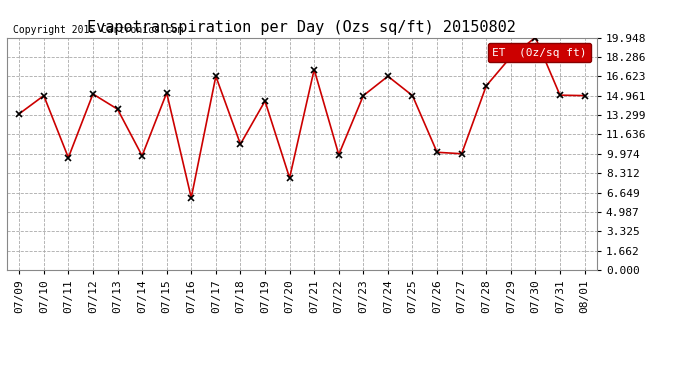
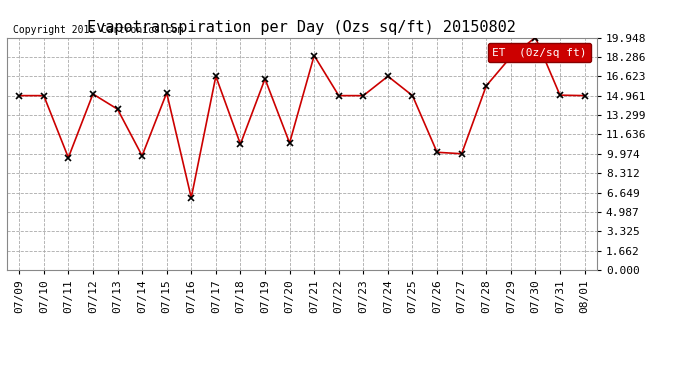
07/09: 13.4 -> 15.0
07/19: 14.5 -> 16.4
07/20: 7.9 -> 10.9
07/21: 17.2 -> 18.4
07/22: 9.9 -> 15.0
